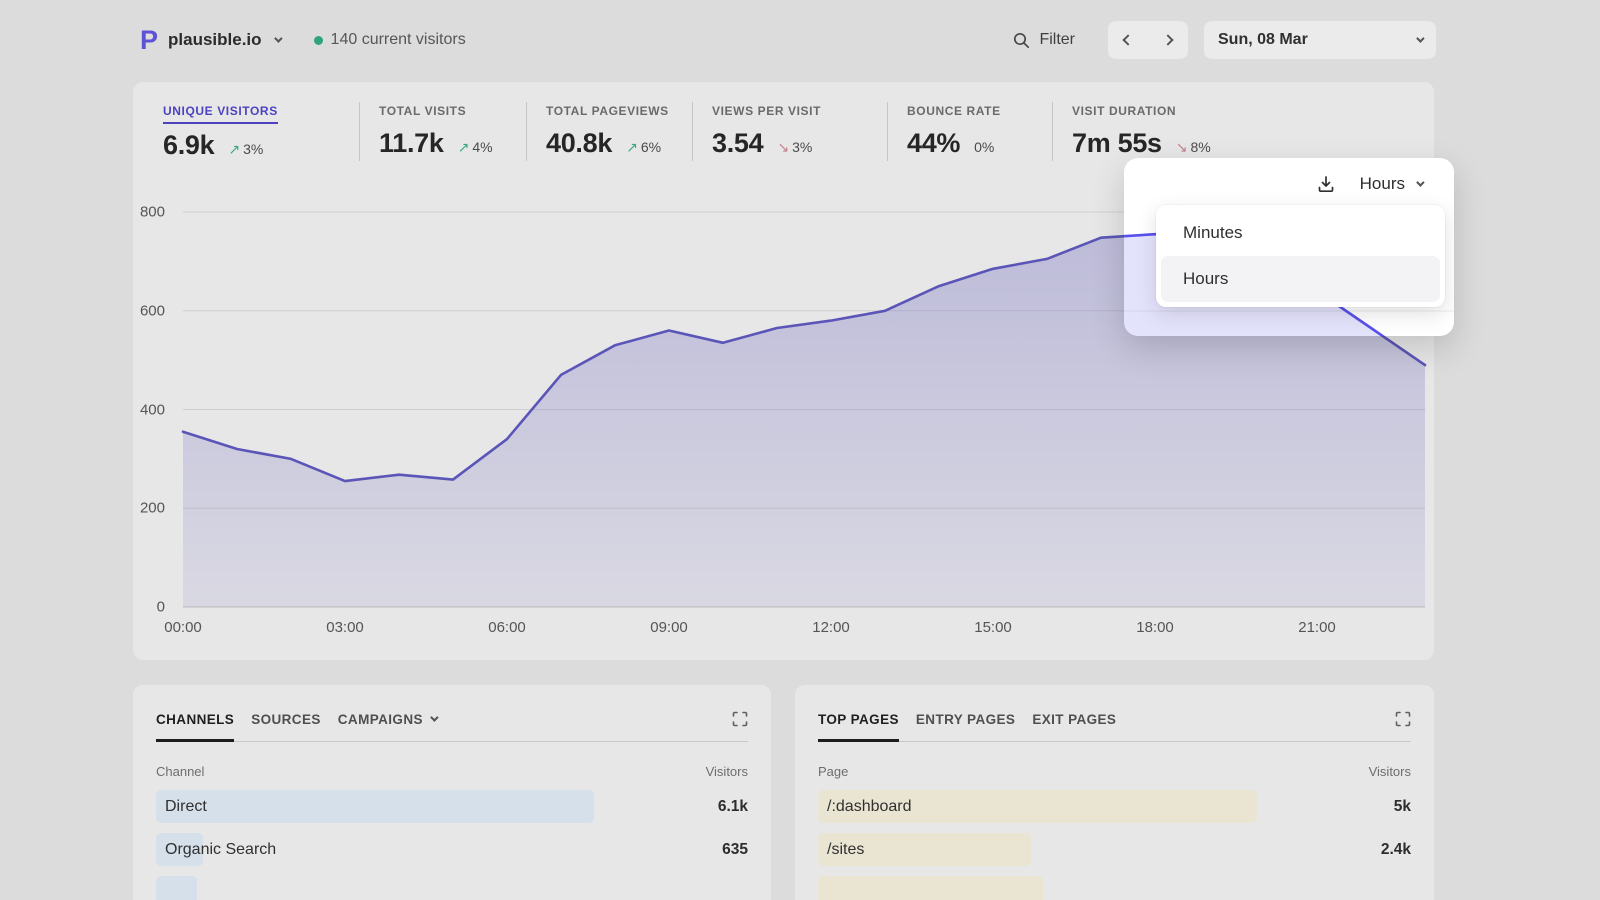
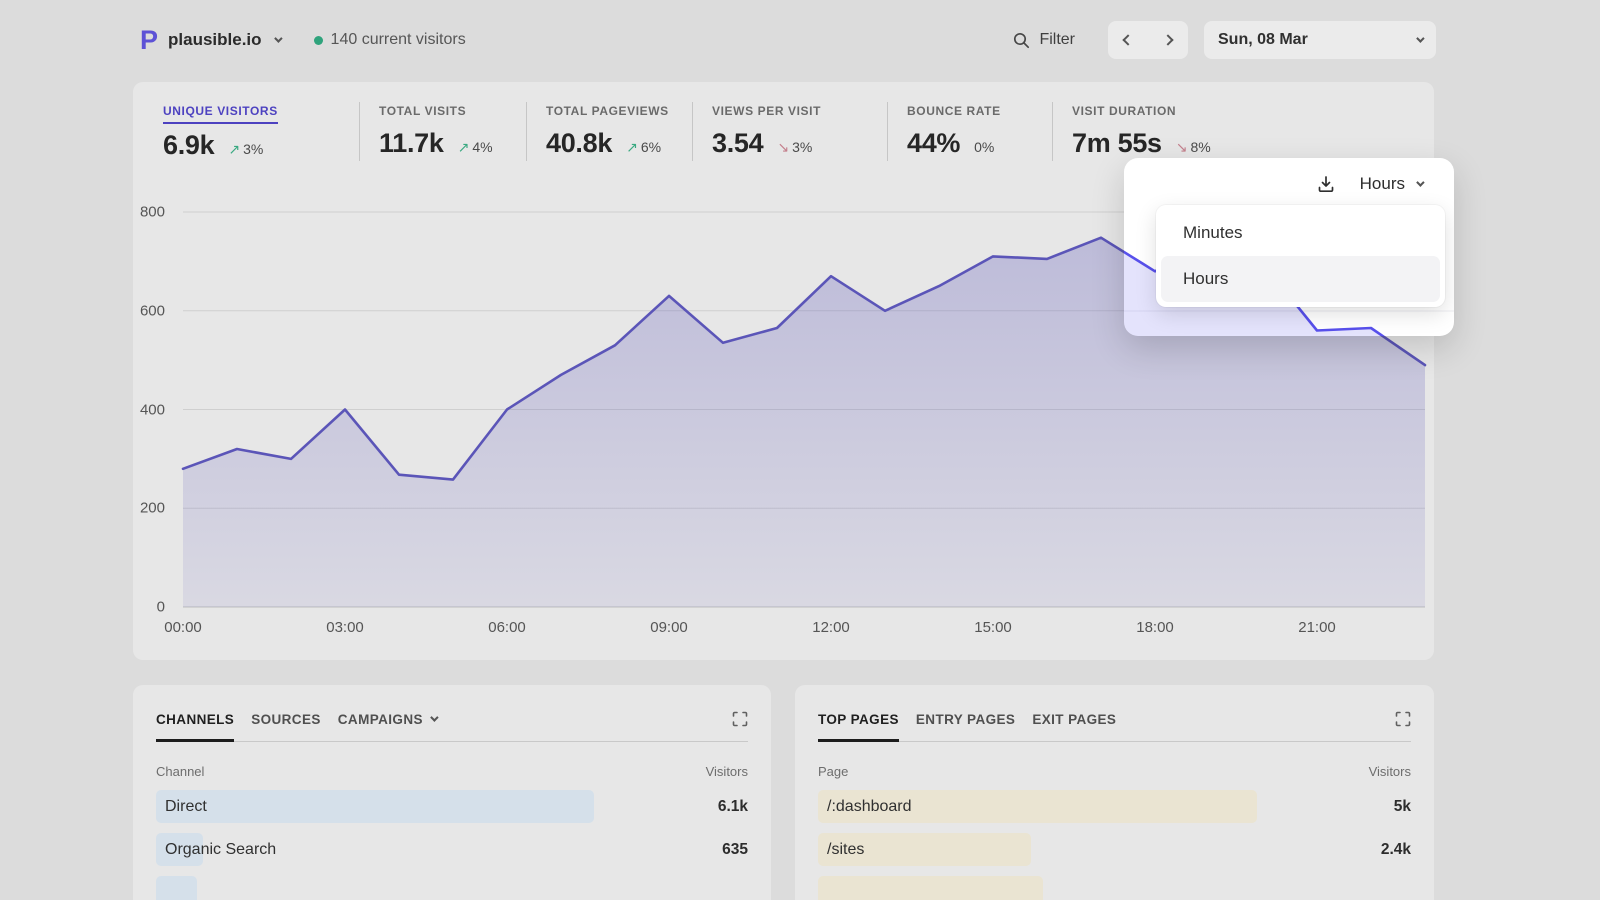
00:00: 360 -> 280
03:00: 260 -> 400
06:00: 340 -> 400
09:00: 560 -> 630
12:00: 580 -> 670
15:00: 680 -> 710
18:00: 760 -> 680
21:00: 640 -> 560
